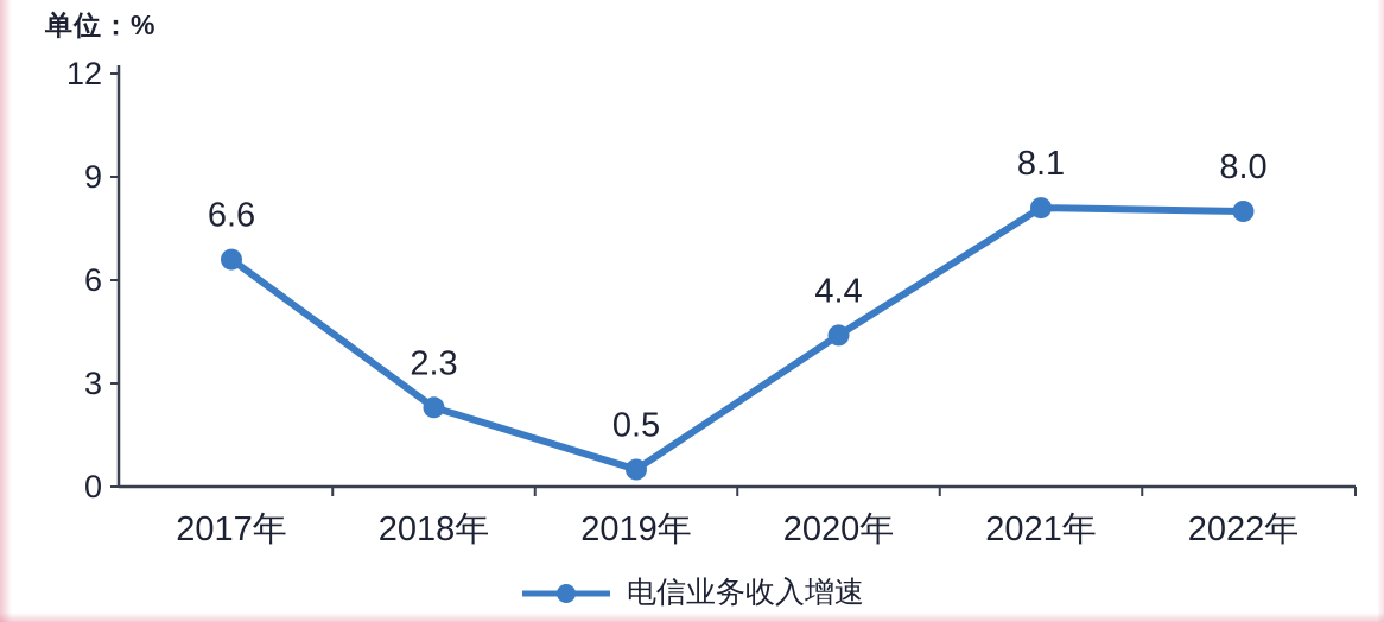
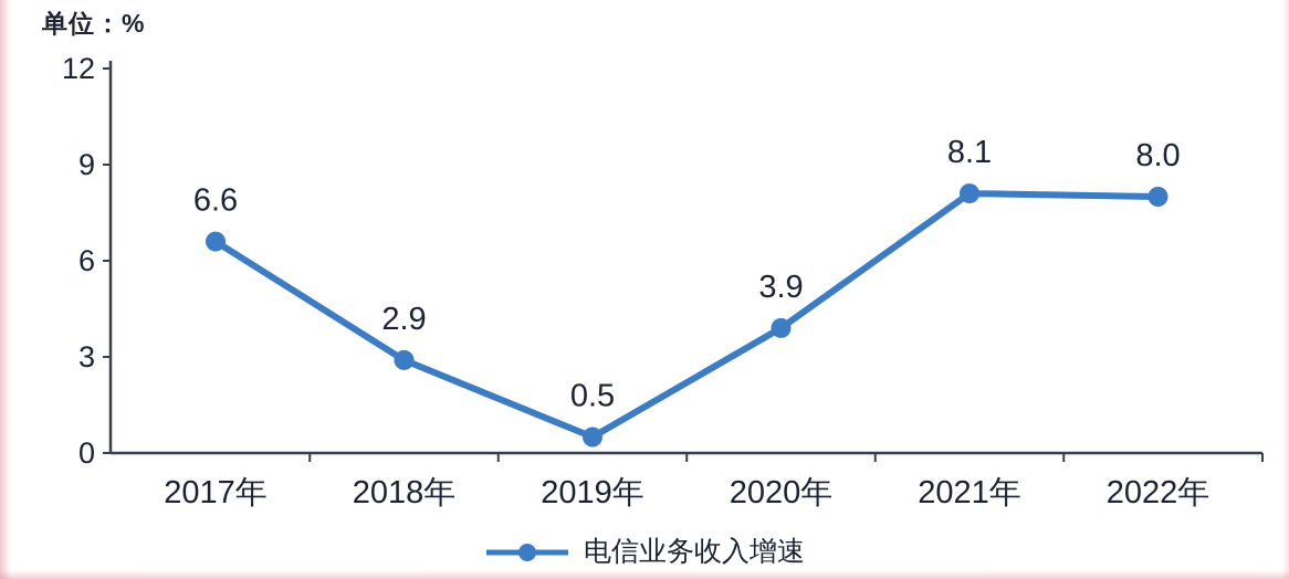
2018年: 2.3 -> 2.9
2020年: 4.4 -> 3.9
